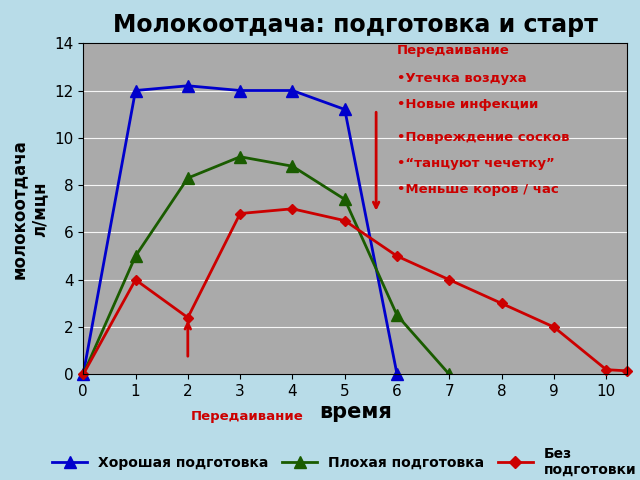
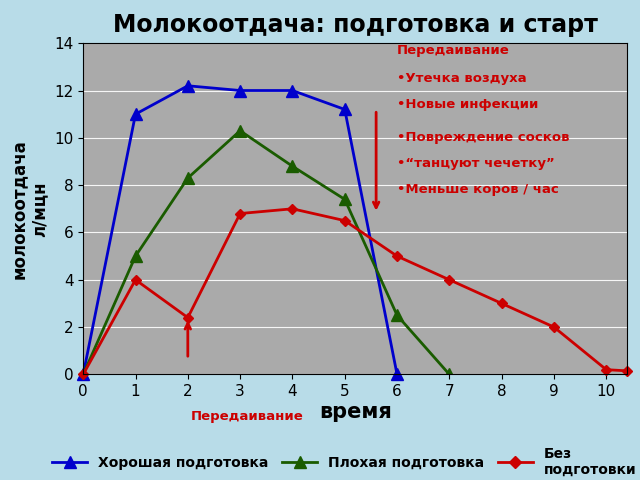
Хорошая подготовка/1: 12.0 -> 11.0
Плохая подготовка/3: 9.2 -> 10.3
